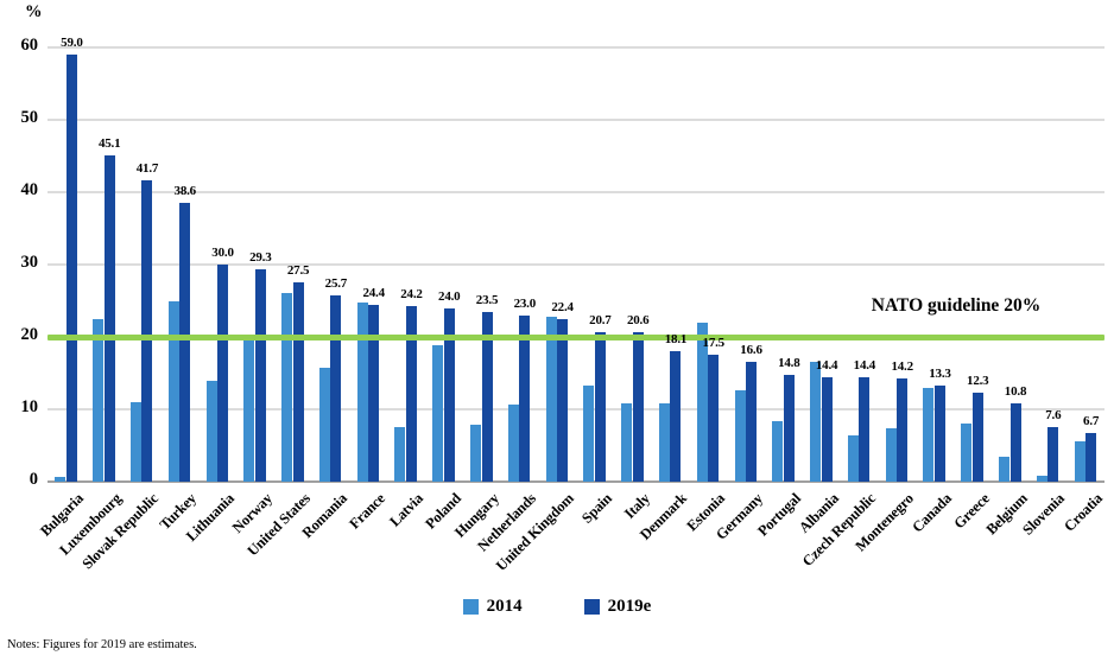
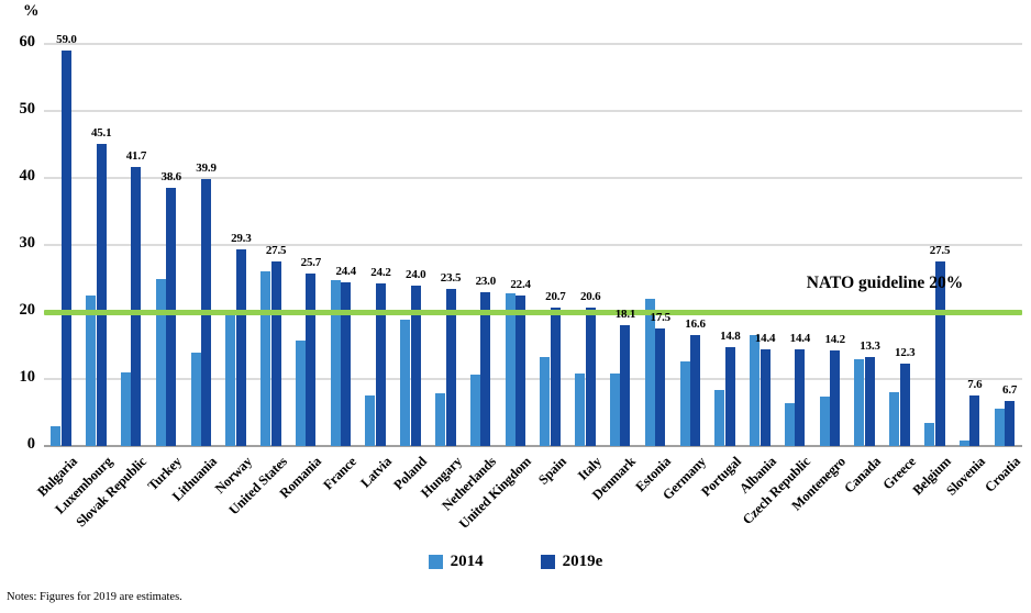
2014/Bulgaria: 1 -> 3
2019e/Lithuania: 30.0 -> 39.9
2019e/Belgium: 10.8 -> 27.5
